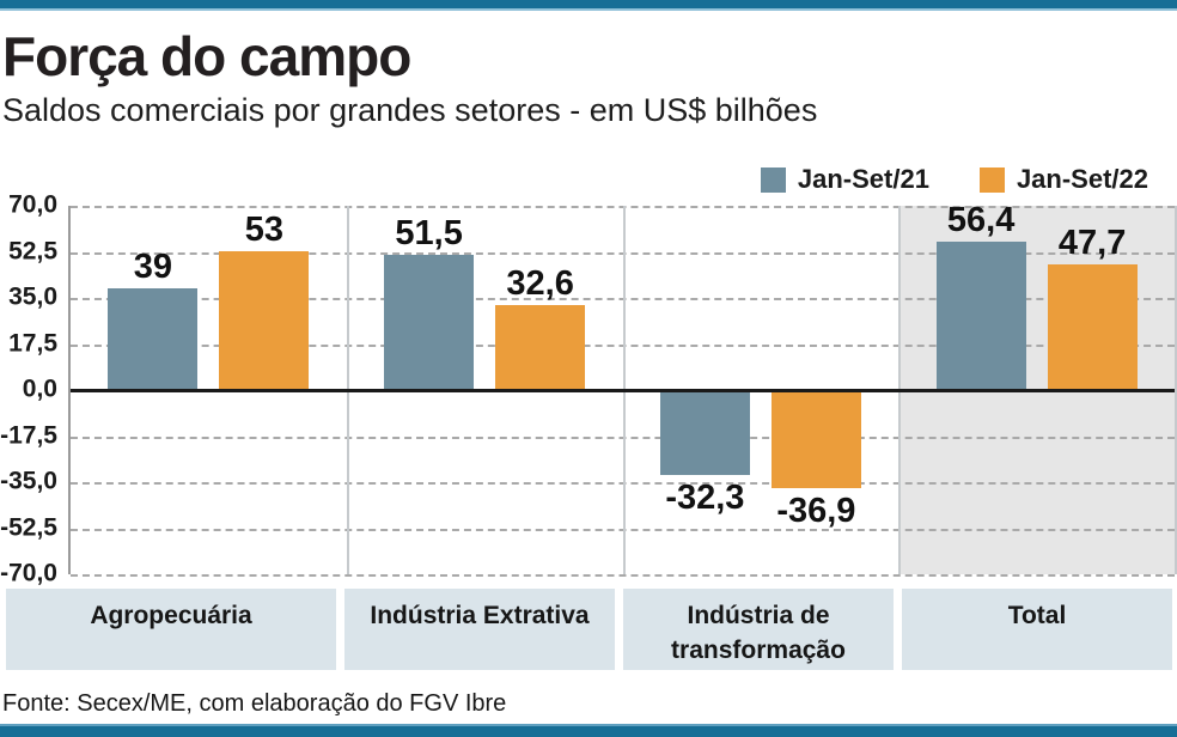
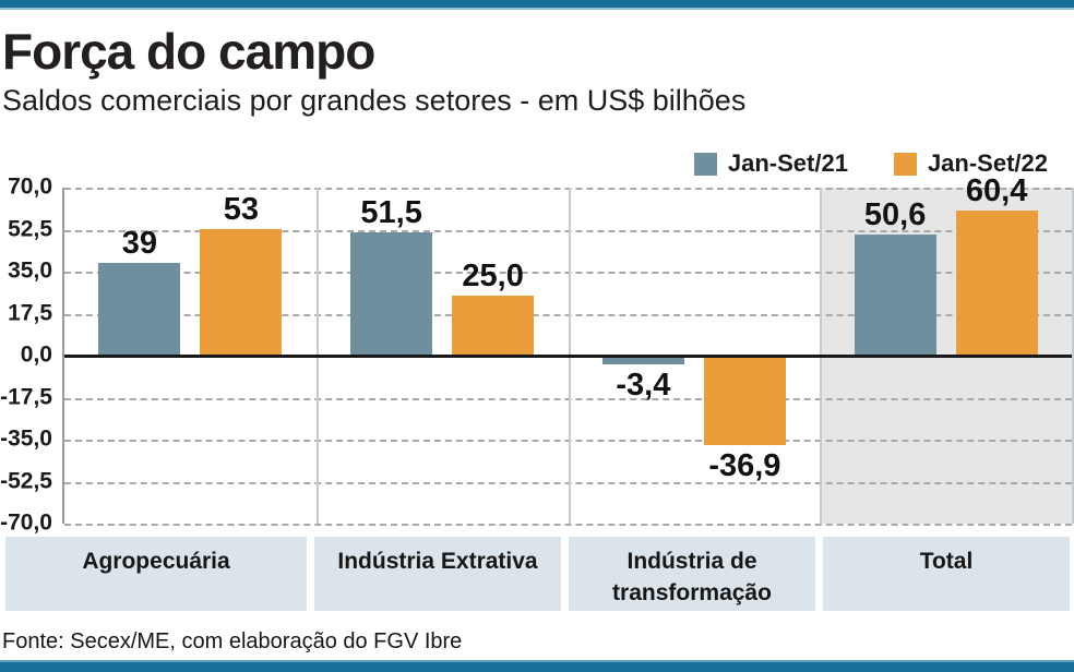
Jan-Set/22/Indústria Extrativa: 32,6 -> 25,0
Jan-Set/21/Indústria de transformação: -32,3 -> -3,4
Jan-Set/21/Total: 56,4 -> 50,6
Jan-Set/22/Total: 47,7 -> 60,4
